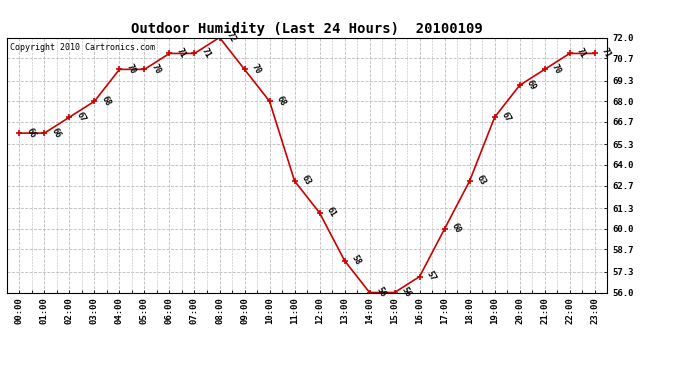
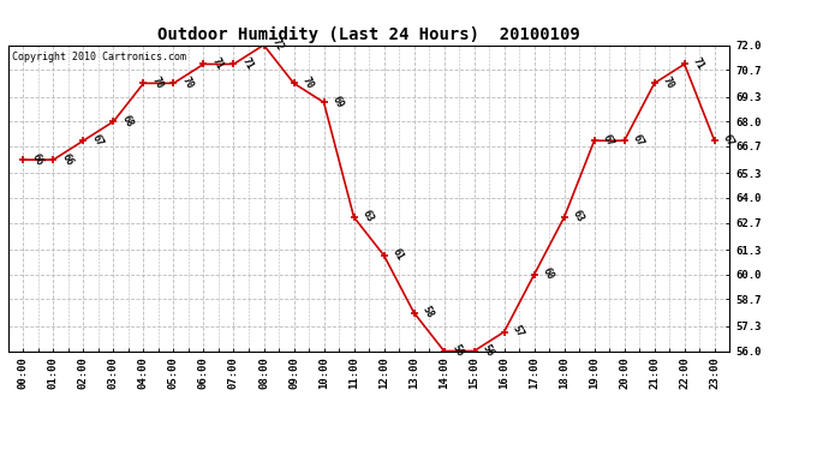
10:00: 68 -> 69
20:00: 69 -> 67
23:00: 71 -> 67
